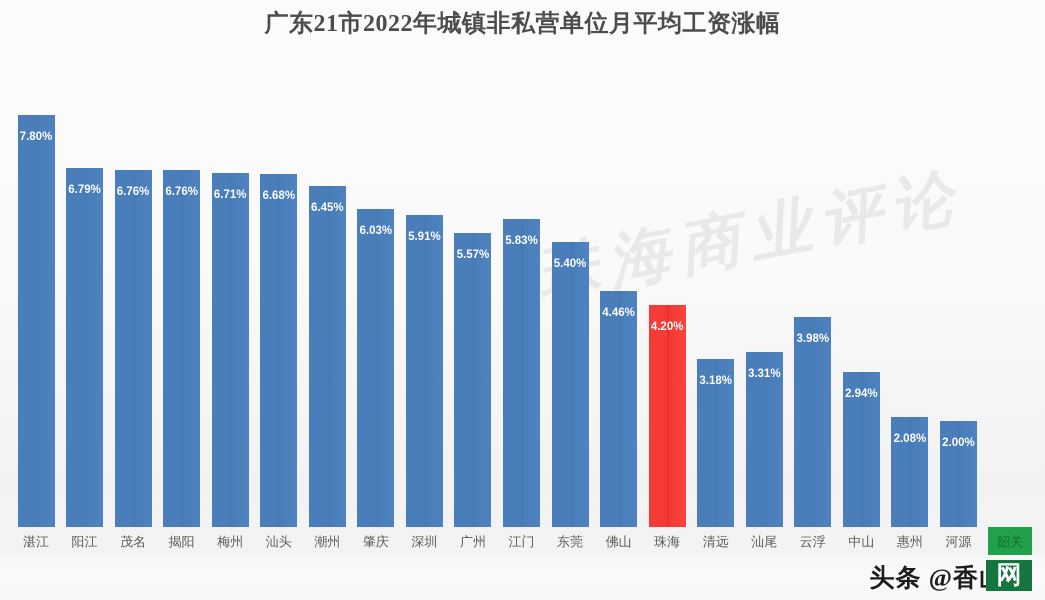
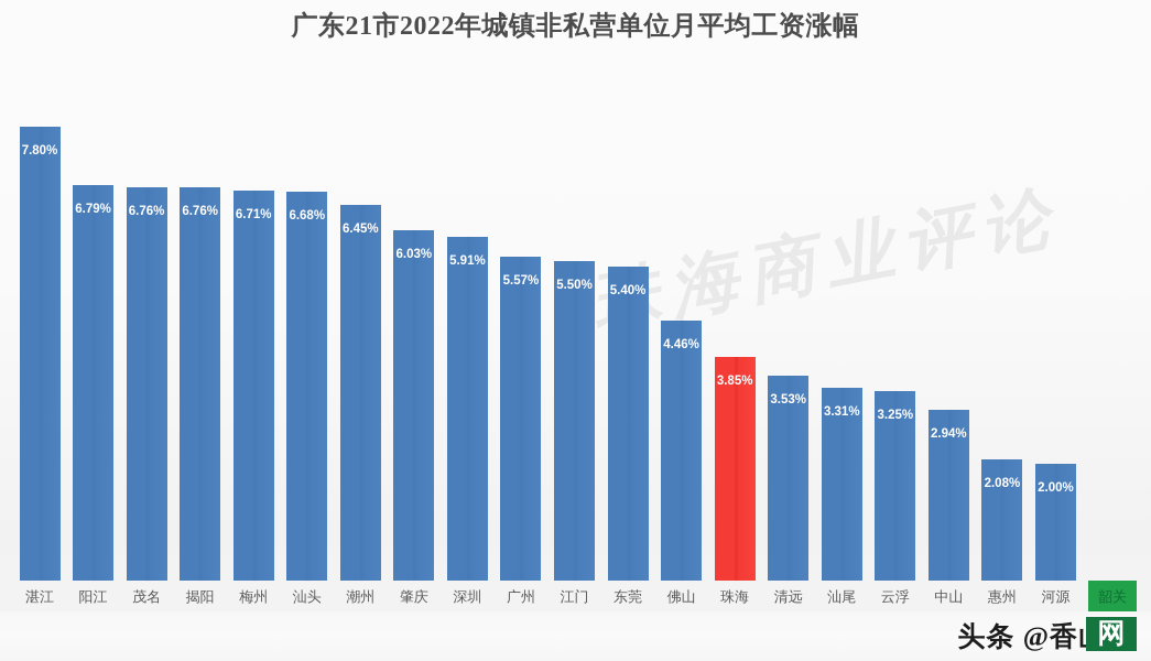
江门: 5.83% -> 5.50%
珠海: 4.20% -> 3.85%
清远: 3.18% -> 3.53%
云浮: 3.98% -> 3.25%
